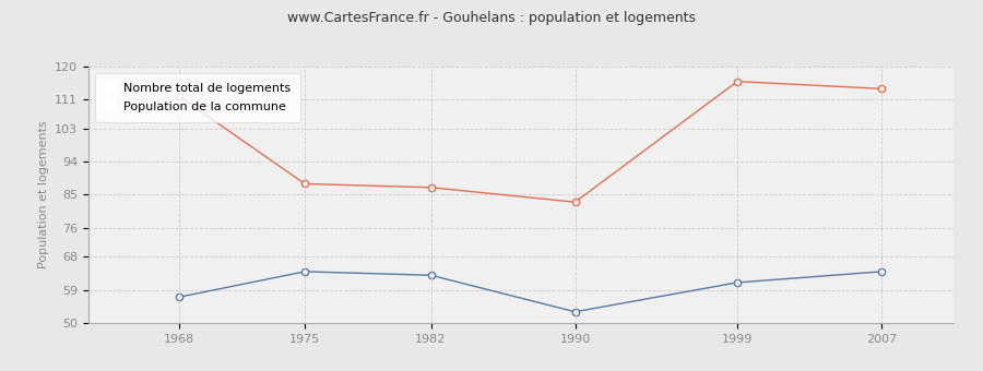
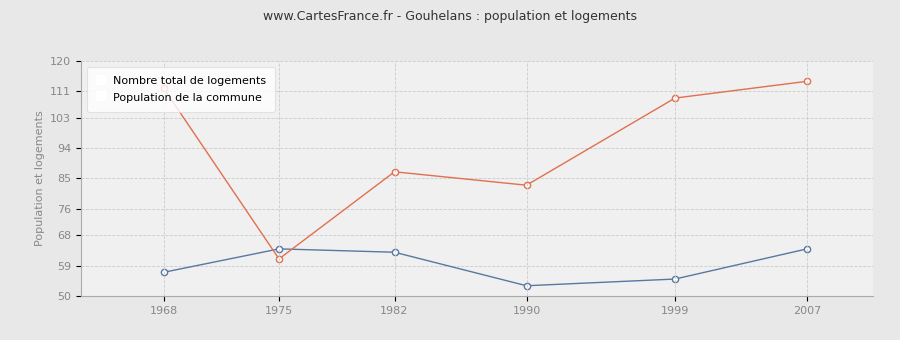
Population de la commune/1975: 88 -> 61
Nombre total de logements/1999: 61 -> 55
Population de la commune/1999: 116 -> 109
